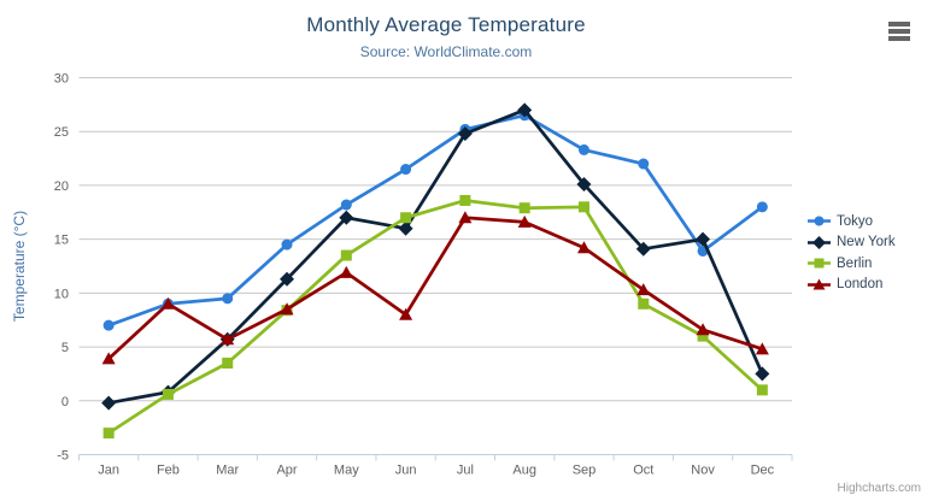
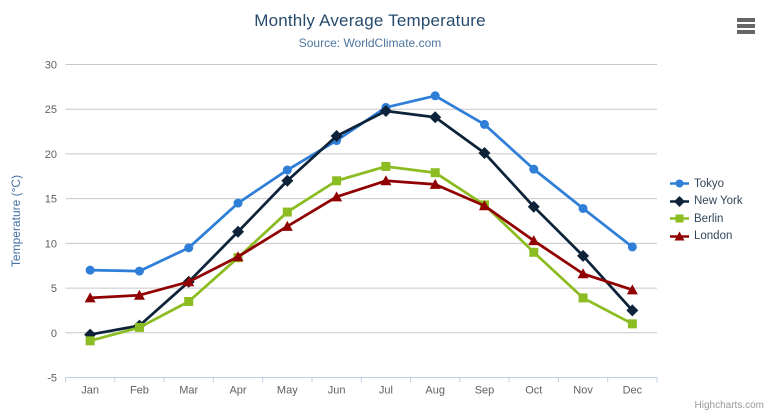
Berlin/Jan: -3 -> -1
Tokyo/Feb: 9 -> 7
London/Feb: 9 -> 4
New York/Jun: 16 -> 22
London/Jun: 8 -> 15
New York/Aug: 27 -> 24
Berlin/Sep: 18 -> 14
Tokyo/Oct: 22 -> 18
New York/Nov: 15 -> 9
Berlin/Nov: 6 -> 4
Tokyo/Dec: 18 -> 10
